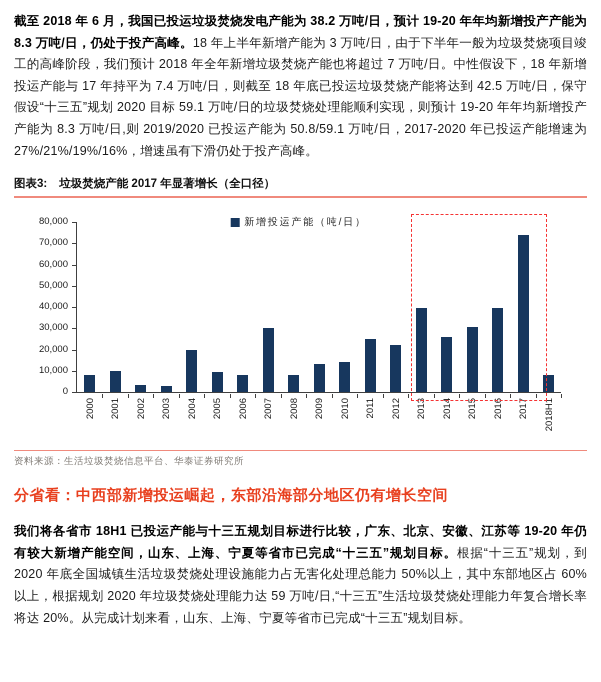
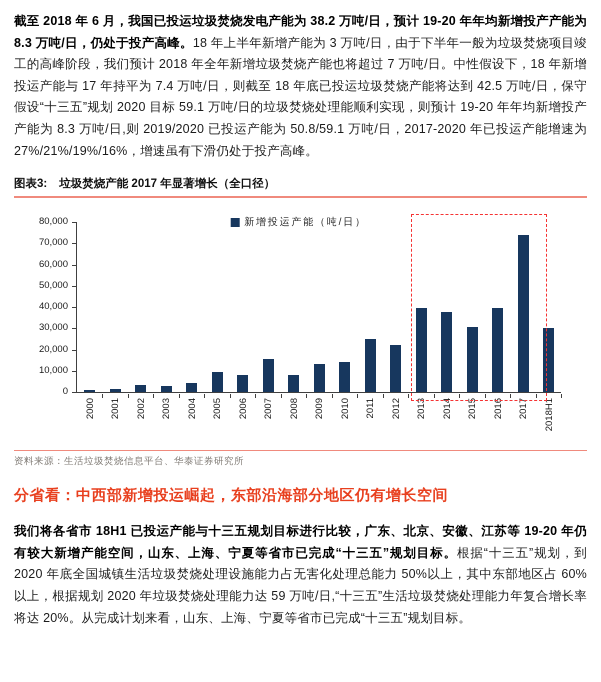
2000: 8000 -> 1000
2001: 10000 -> 2000
2004: 20000 -> 4000
2007: 30000 -> 15000
2014: 26000 -> 38000
2018H1: 8000 -> 30000
